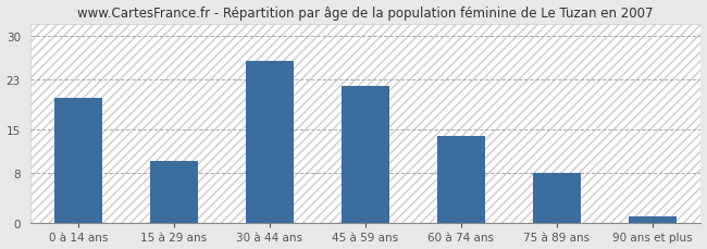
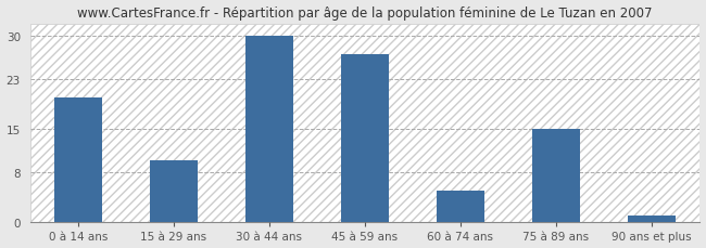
30 à 44 ans: 26 -> 30
45 à 59 ans: 22 -> 27
60 à 74 ans: 14 -> 5
75 à 89 ans: 8 -> 15
